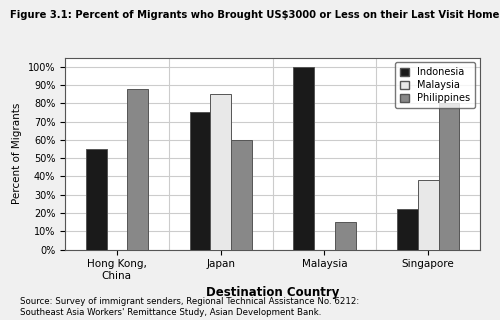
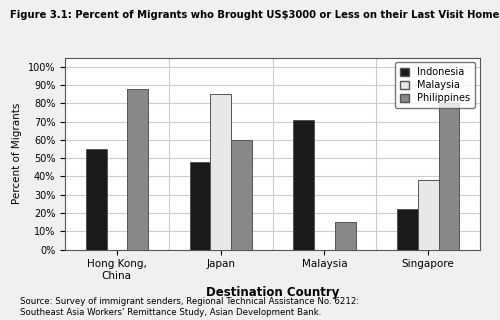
Indonesia/Japan: 75% -> 48%
Indonesia/Malaysia: 100% -> 71%
